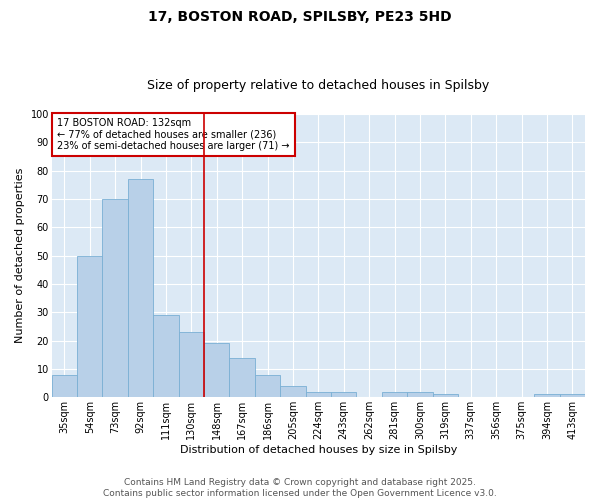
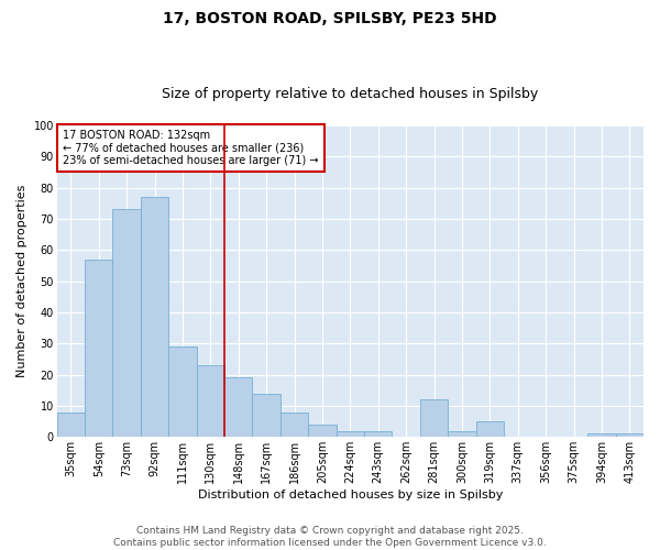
54sqm: 50 -> 57
73sqm: 70 -> 73
281sqm: 2 -> 12
319sqm: 1 -> 5
